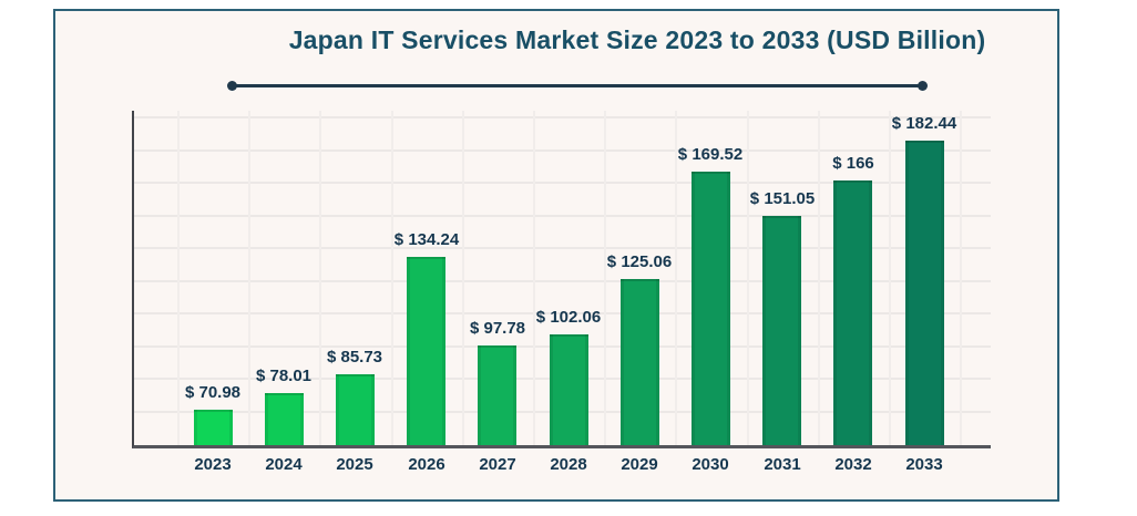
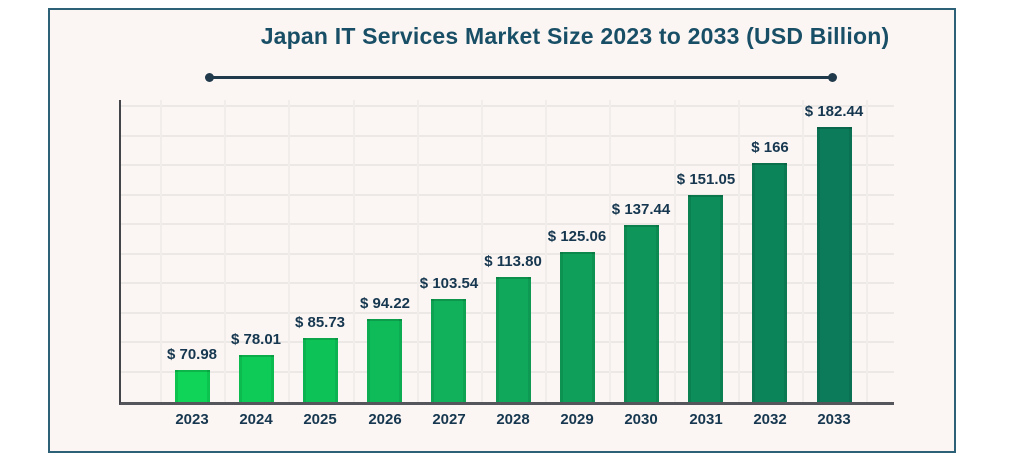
2026: 134.24 -> 94.22
2027: 97.78 -> 103.54
2028: 102.06 -> 113.80
2030: 169.52 -> 137.44
